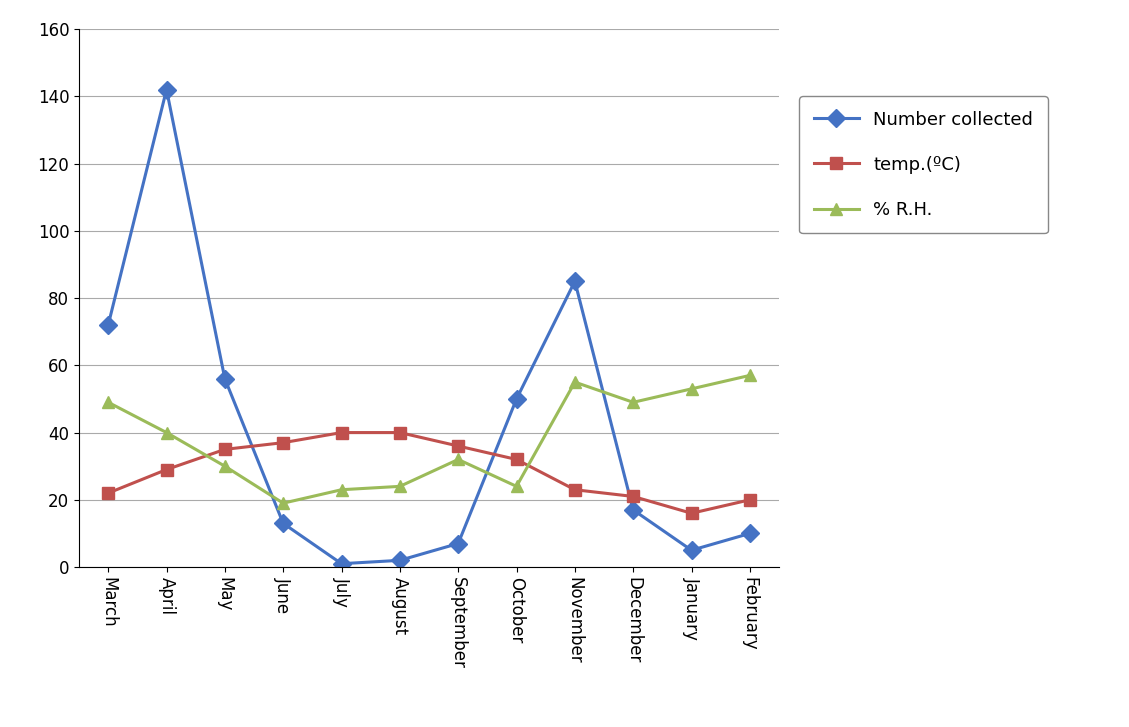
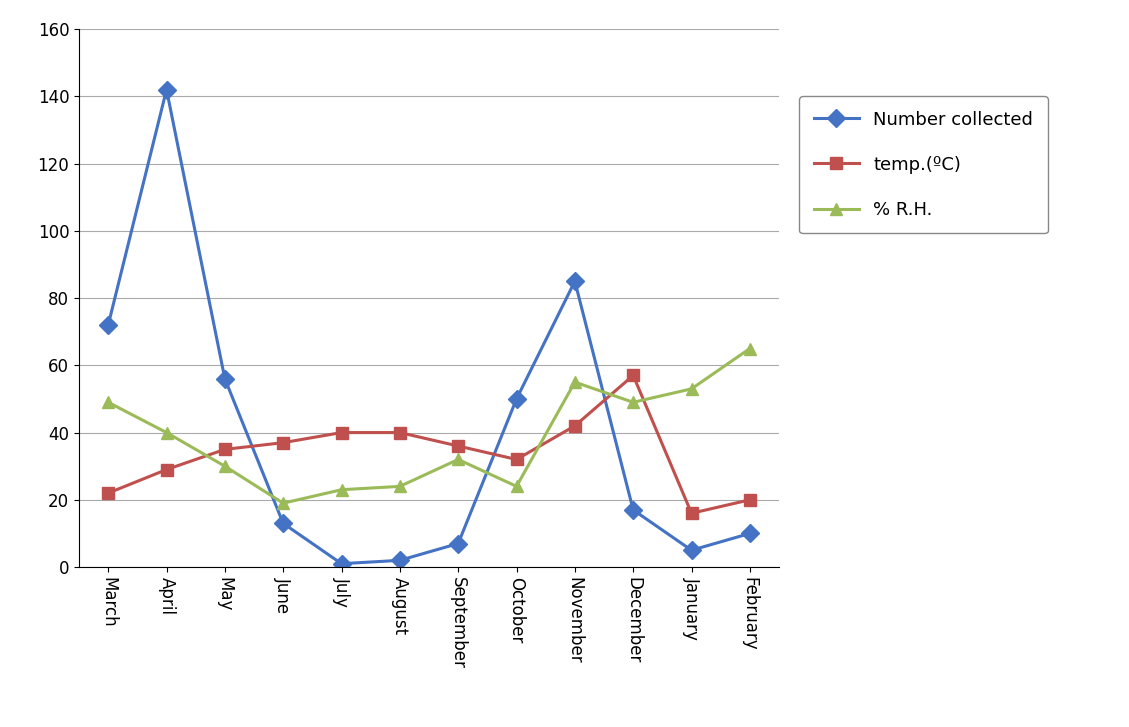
temp.(ºC)/November: 23 -> 42
temp.(ºC)/December: 21 -> 57
% R.H./February: 57 -> 65
